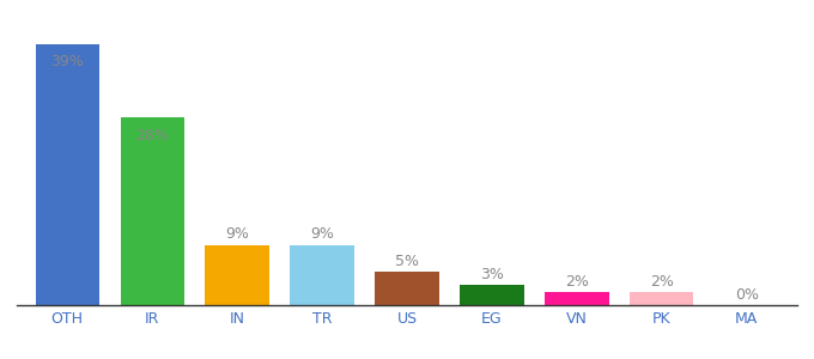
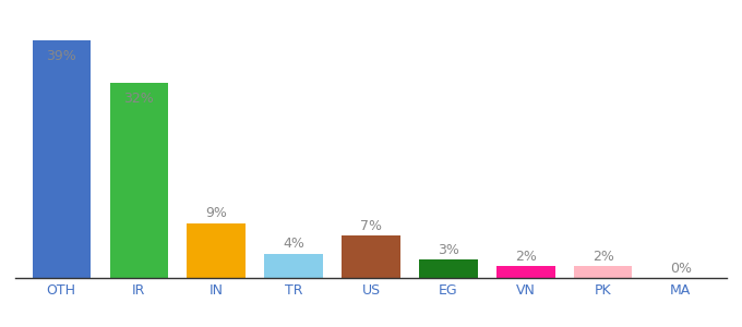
IR: 28% -> 32%
TR: 9% -> 4%
US: 5% -> 7%
